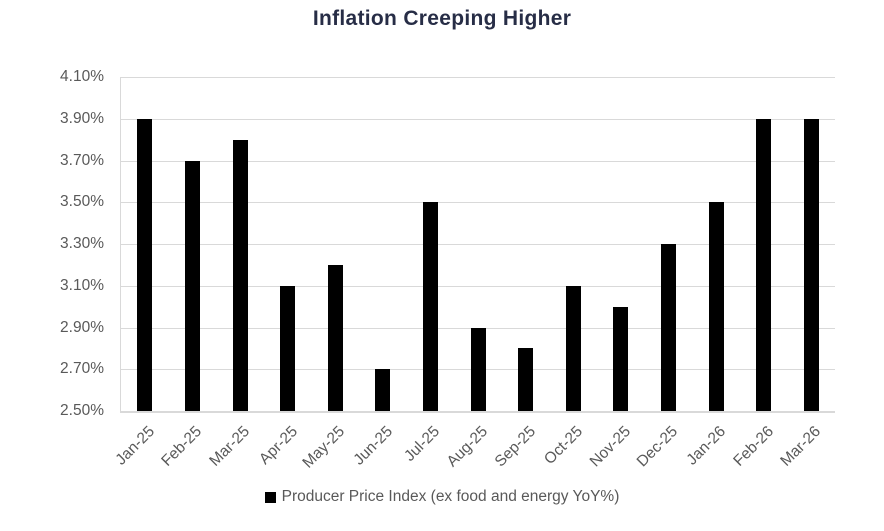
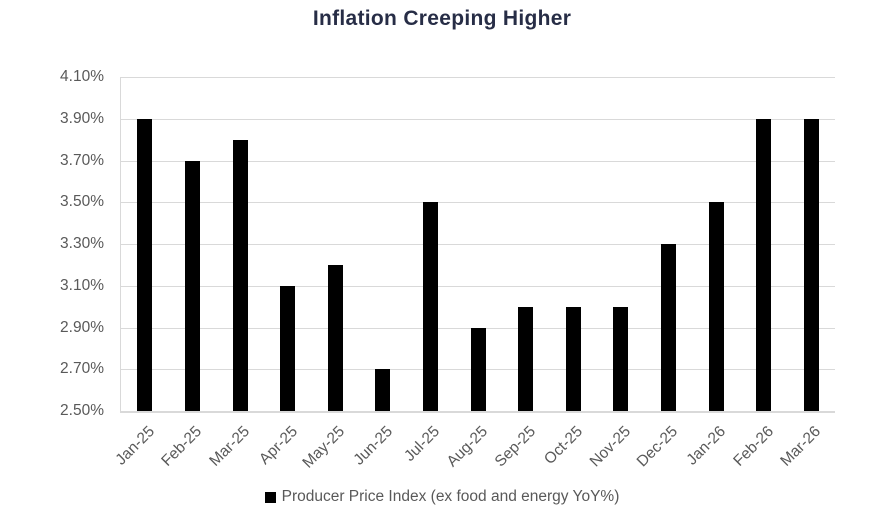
Sep-25: 2.8% -> 3.0%
Oct-25: 3.1% -> 3.0%
